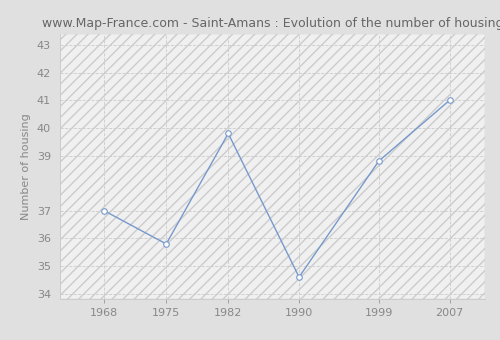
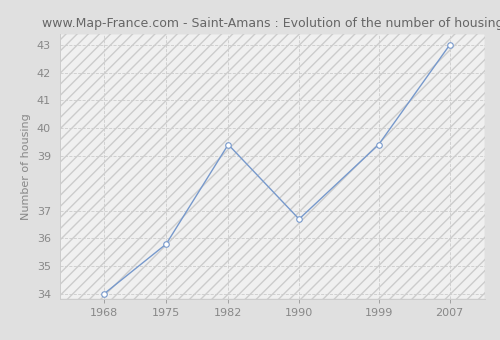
1968: 37.0 -> 34.0
1982: 39.8 -> 39.4
1990: 34.6 -> 36.7
1999: 38.8 -> 39.4
2007: 41.0 -> 43.0
